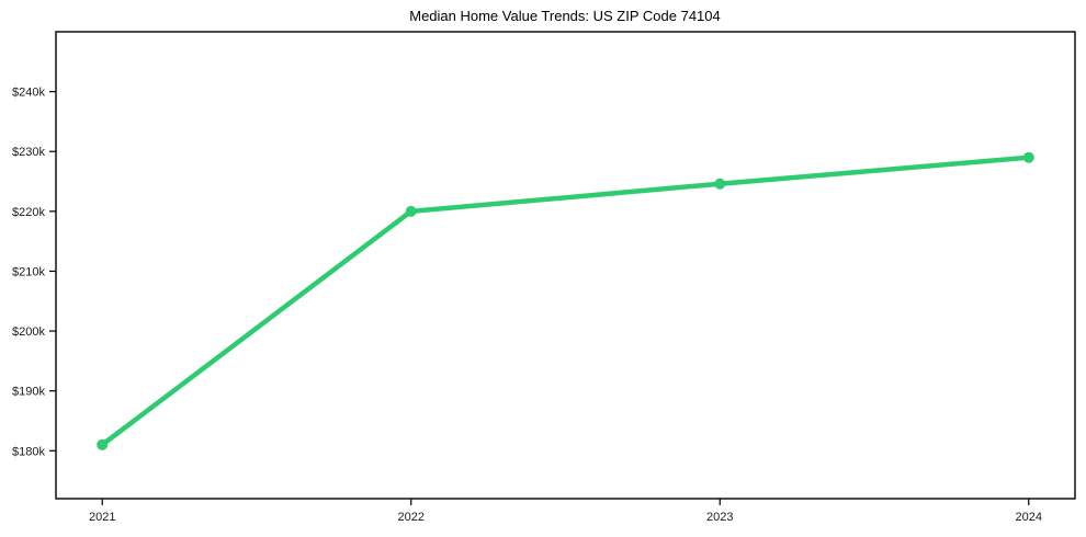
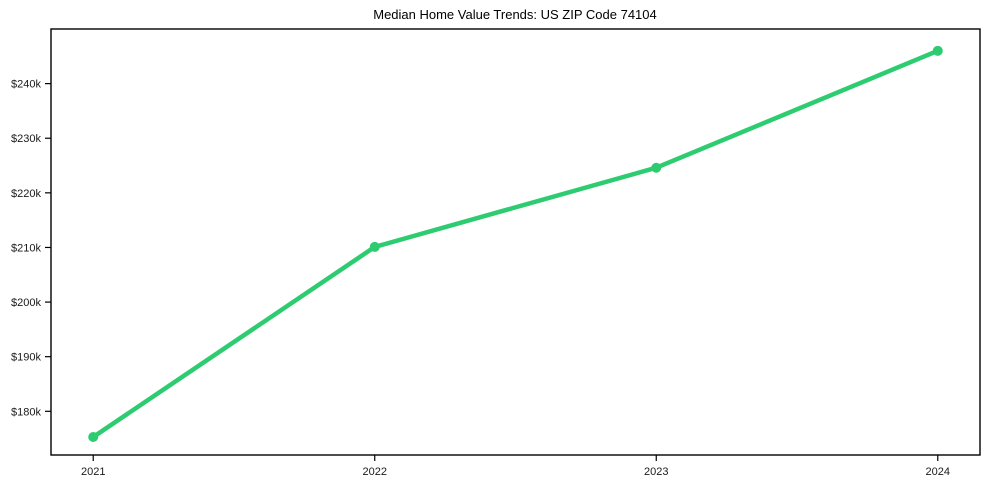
2021: $181k -> $175k
2022: $220k -> $210k
2024: $229k -> $246k
